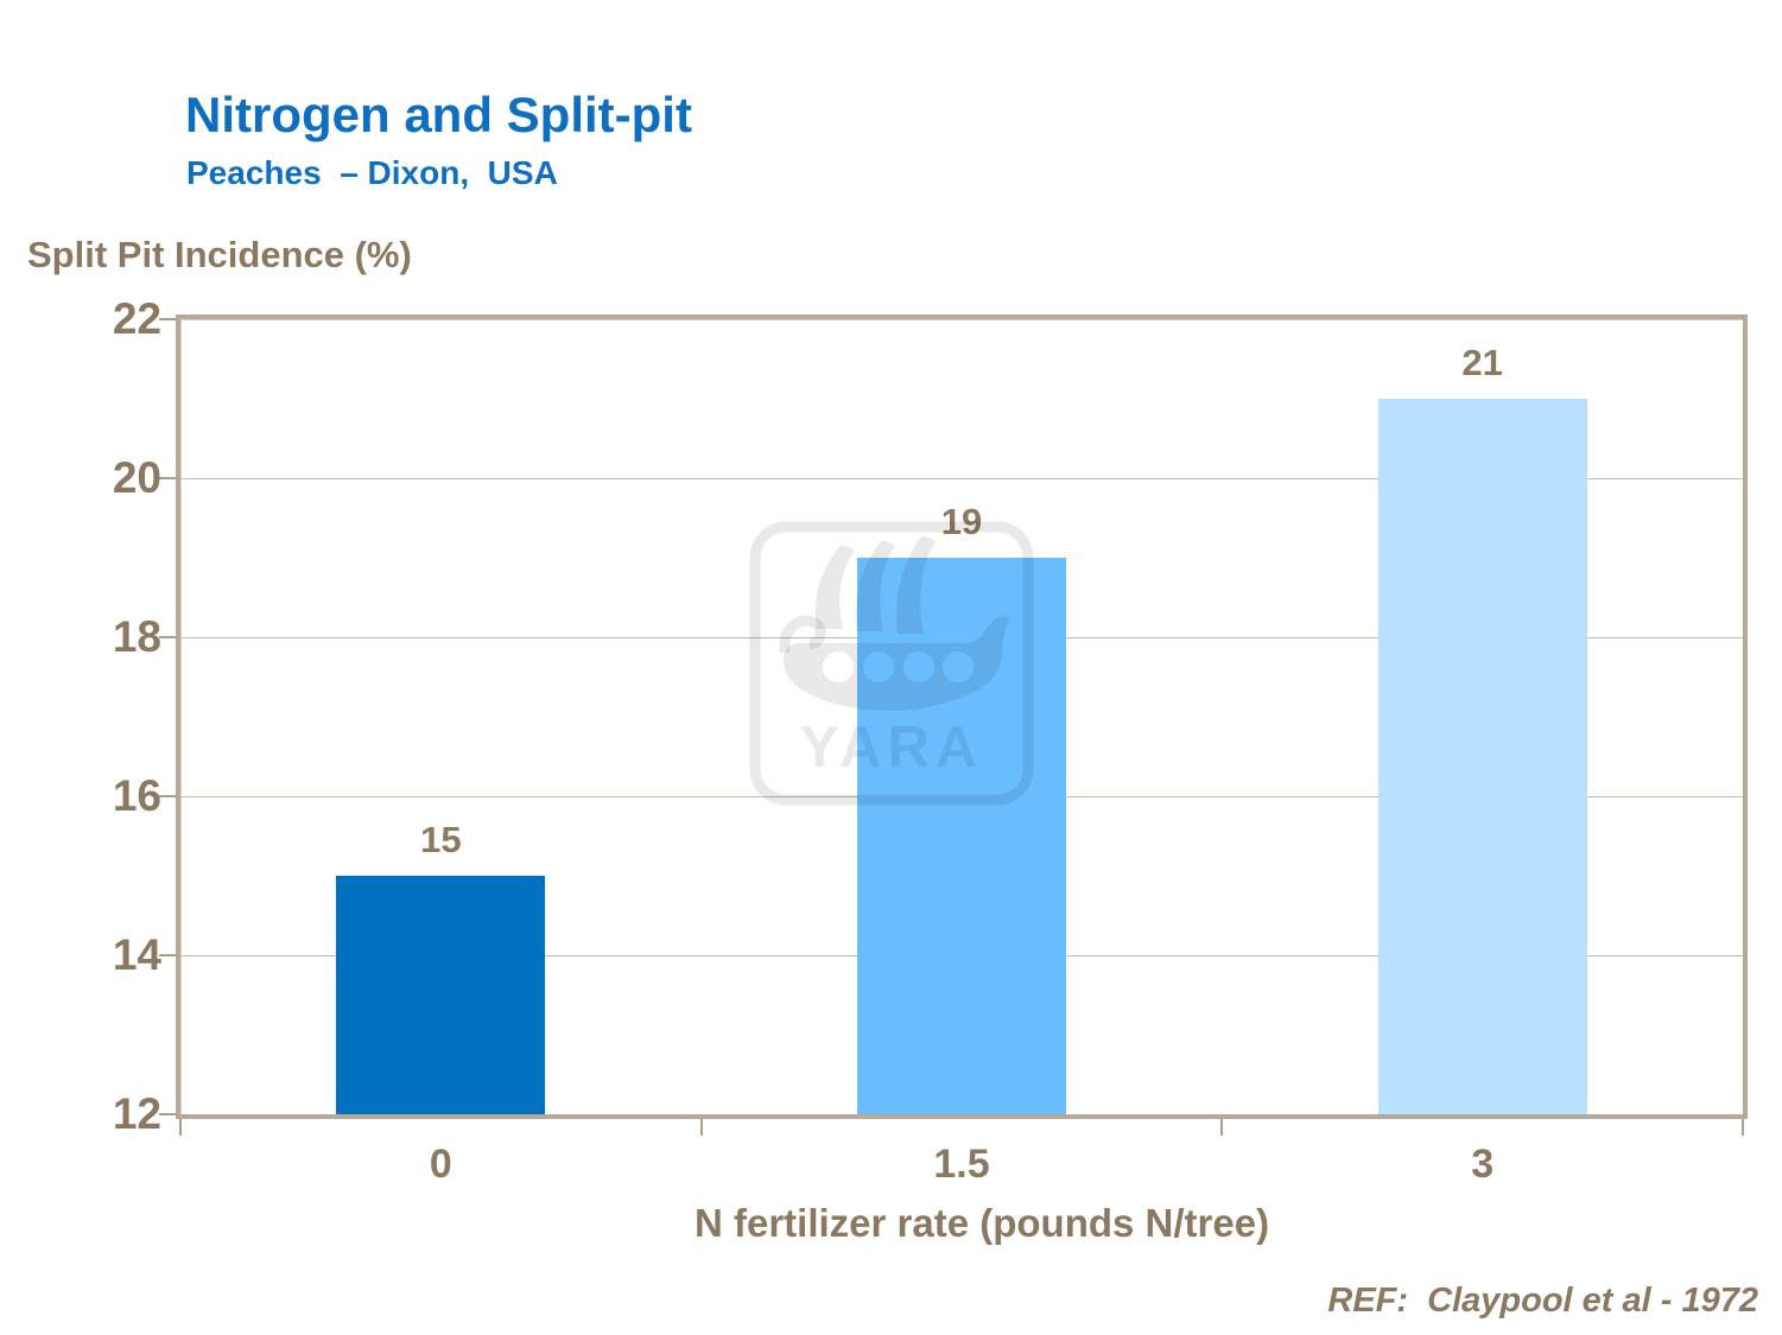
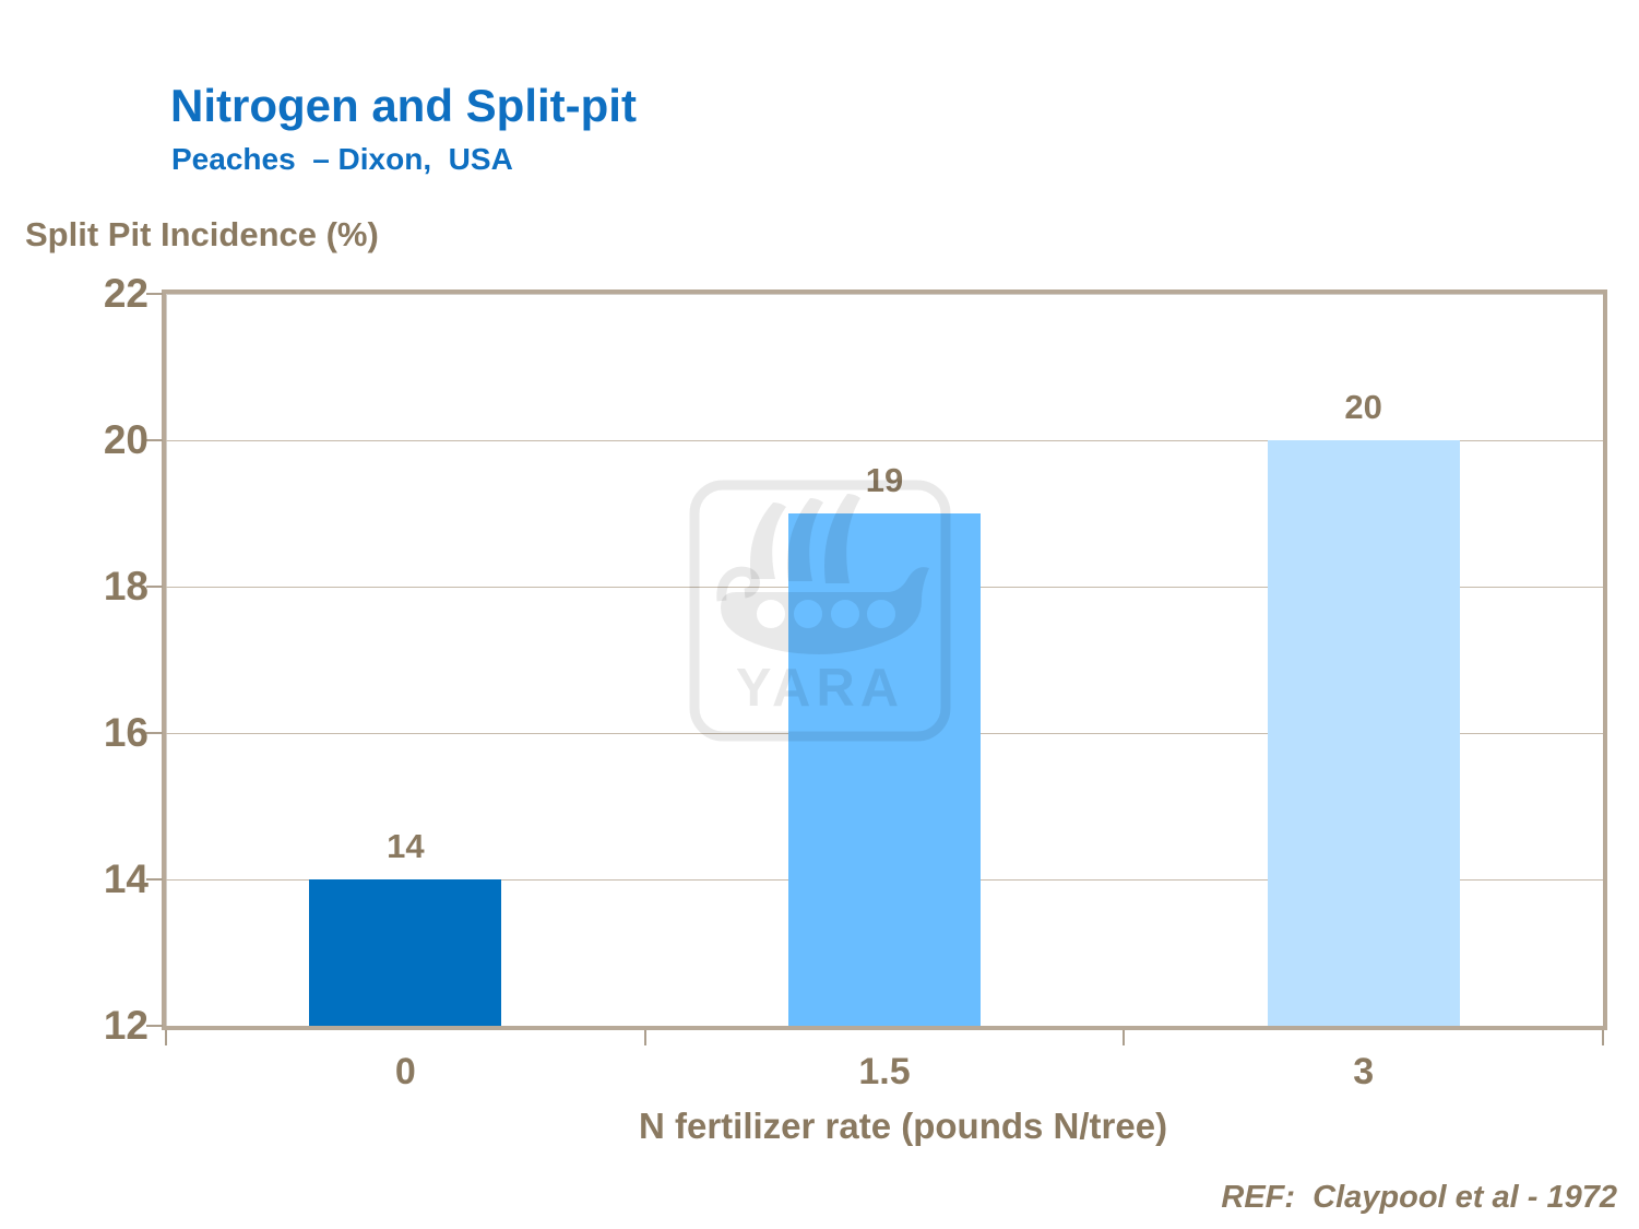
0: 15 -> 14
3: 21 -> 20
